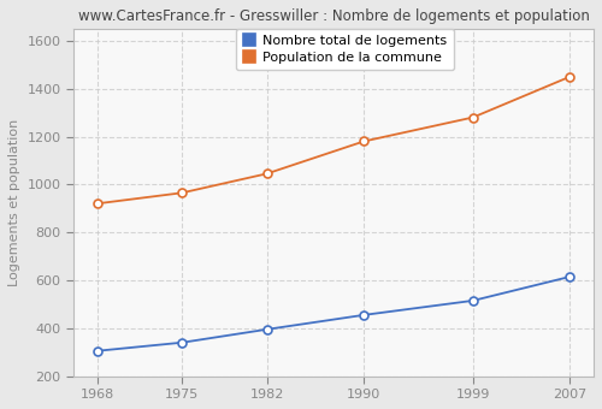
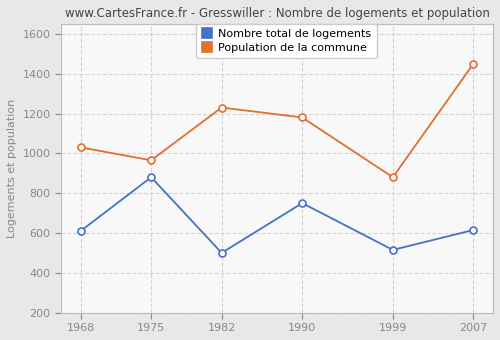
Nombre total de logements/1968: 300 -> 610
Population de la commune/1968: 920 -> 1030
Nombre total de logements/1975: 340 -> 880
Nombre total de logements/1982: 400 -> 500
Population de la commune/1982: 1040 -> 1230
Nombre total de logements/1990: 460 -> 750
Population de la commune/1999: 1280 -> 880
